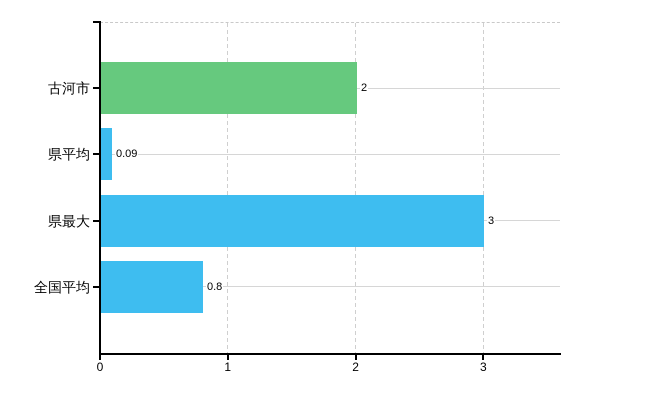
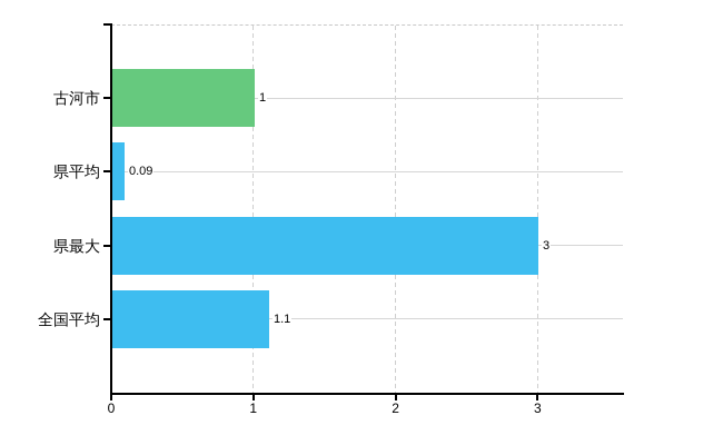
古河市: 2 -> 1
全国平均: 0.8 -> 1.1
